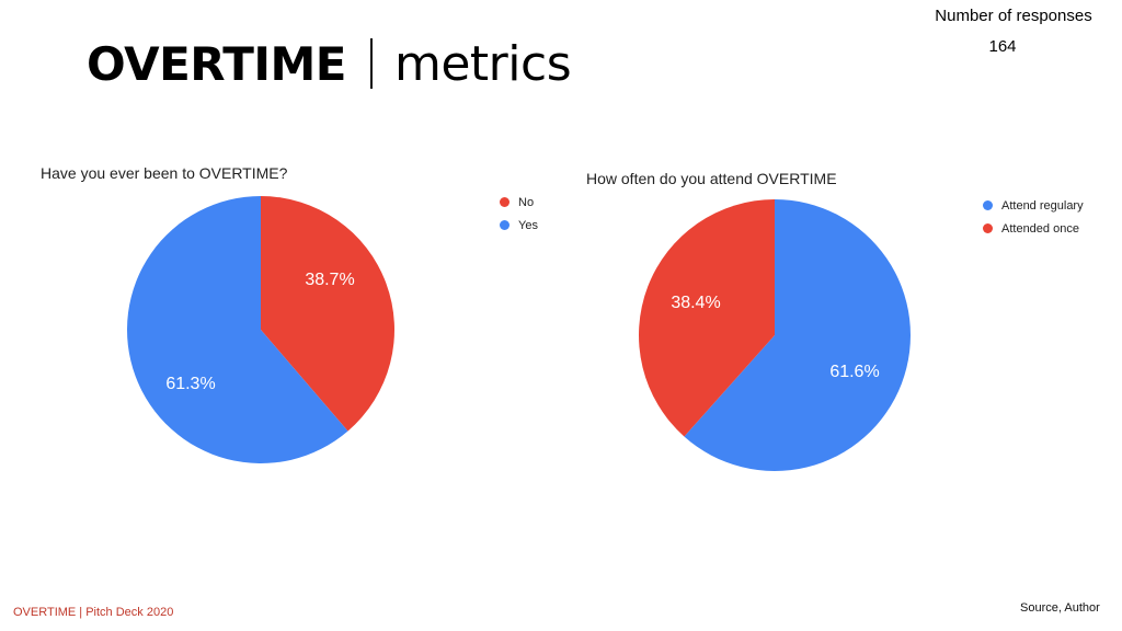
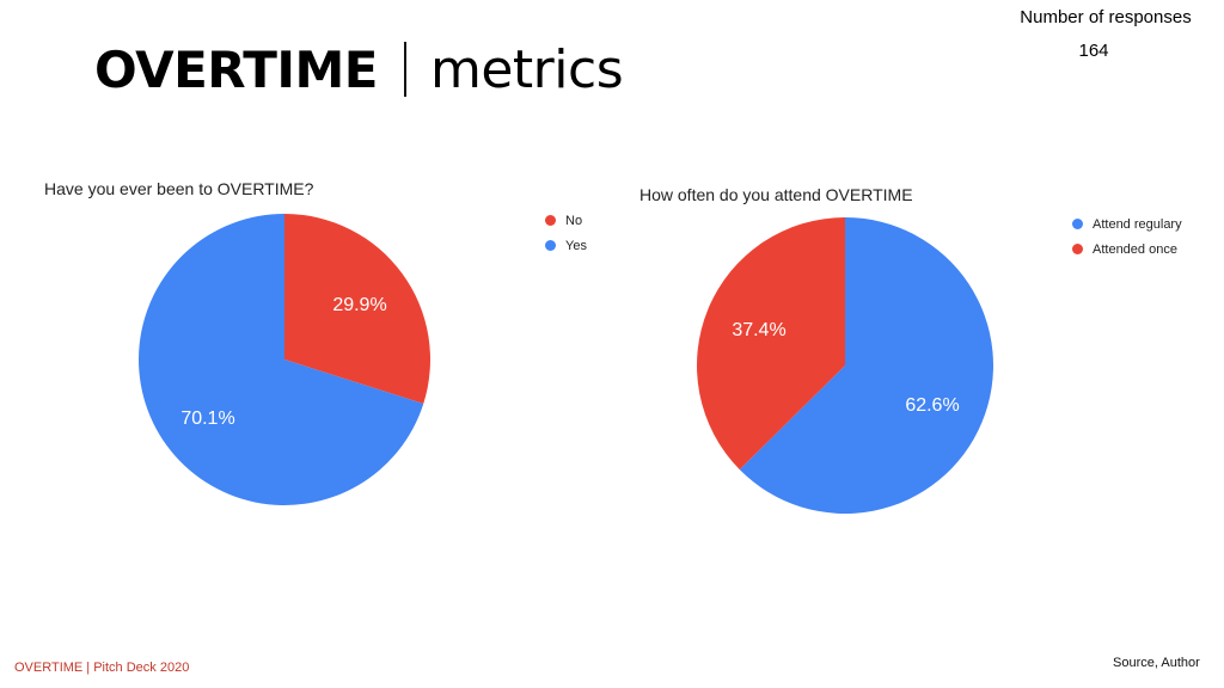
Have you ever been to OVERTIME?/No: 38.7% -> 29.9%
Have you ever been to OVERTIME?/Yes: 61.3% -> 70.1%
How often do you attend OVERTIME/Attend regulary: 61.6% -> 62.6%
How often do you attend OVERTIME/Attended once: 38.4% -> 37.4%
